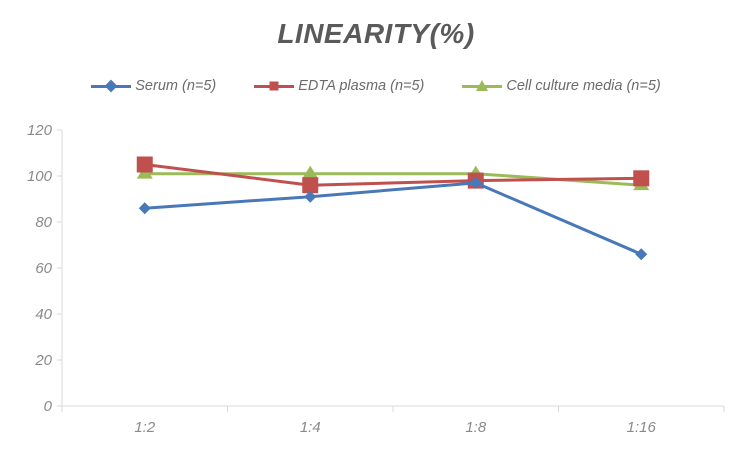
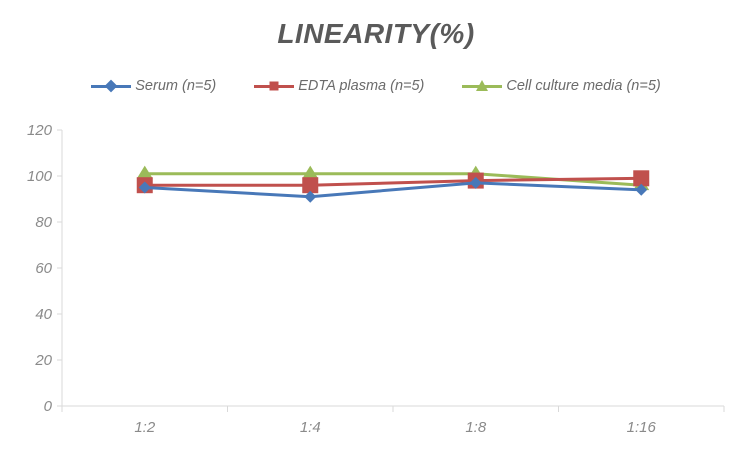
Serum (n=5)/1:2: 86 -> 95
EDTA plasma (n=5)/1:2: 105 -> 96
Serum (n=5)/1:16: 66 -> 94
